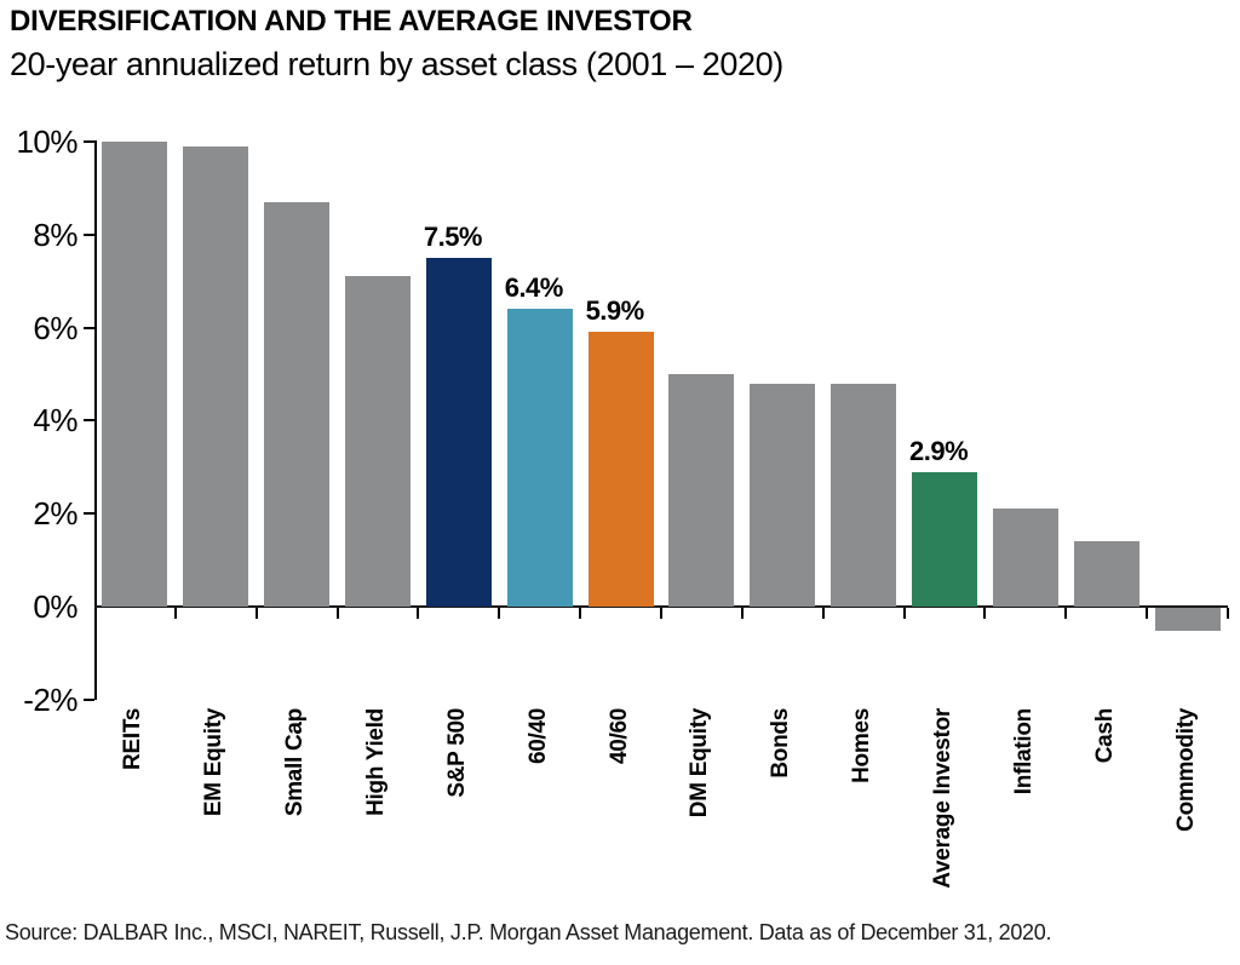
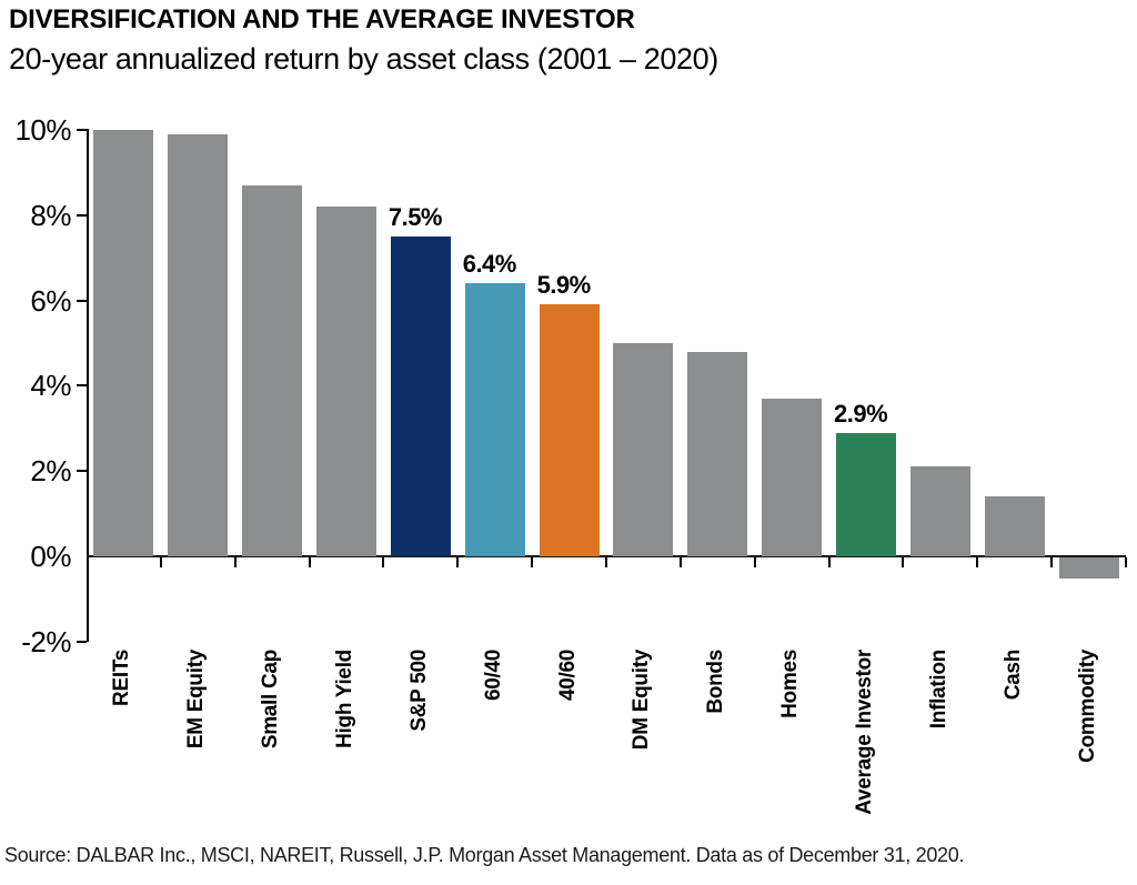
High Yield: 7.1% -> 8.2%
Homes: 4.8% -> 3.7%
